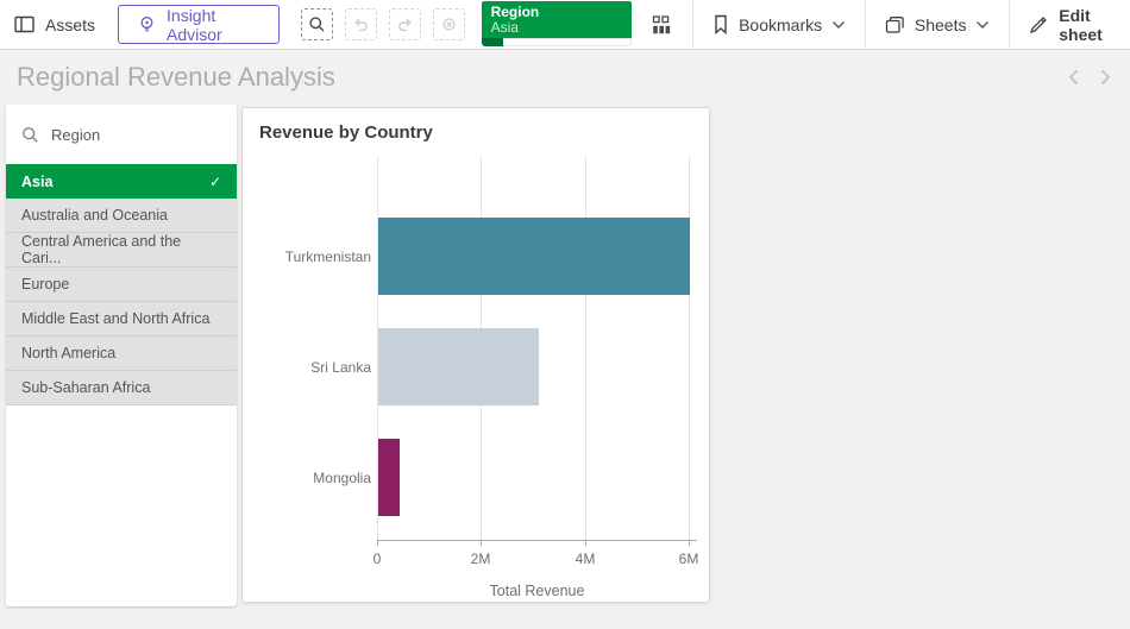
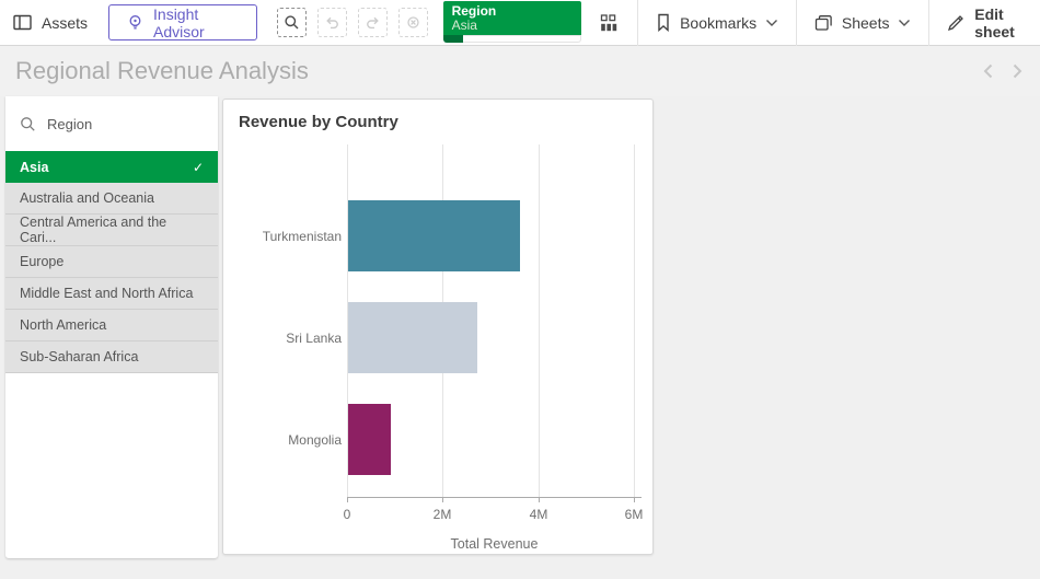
Turkmenistan: 6.0M -> 3.6M
Sri Lanka: 3.1M -> 2.7M
Mongolia: 0.4M -> 0.9M
